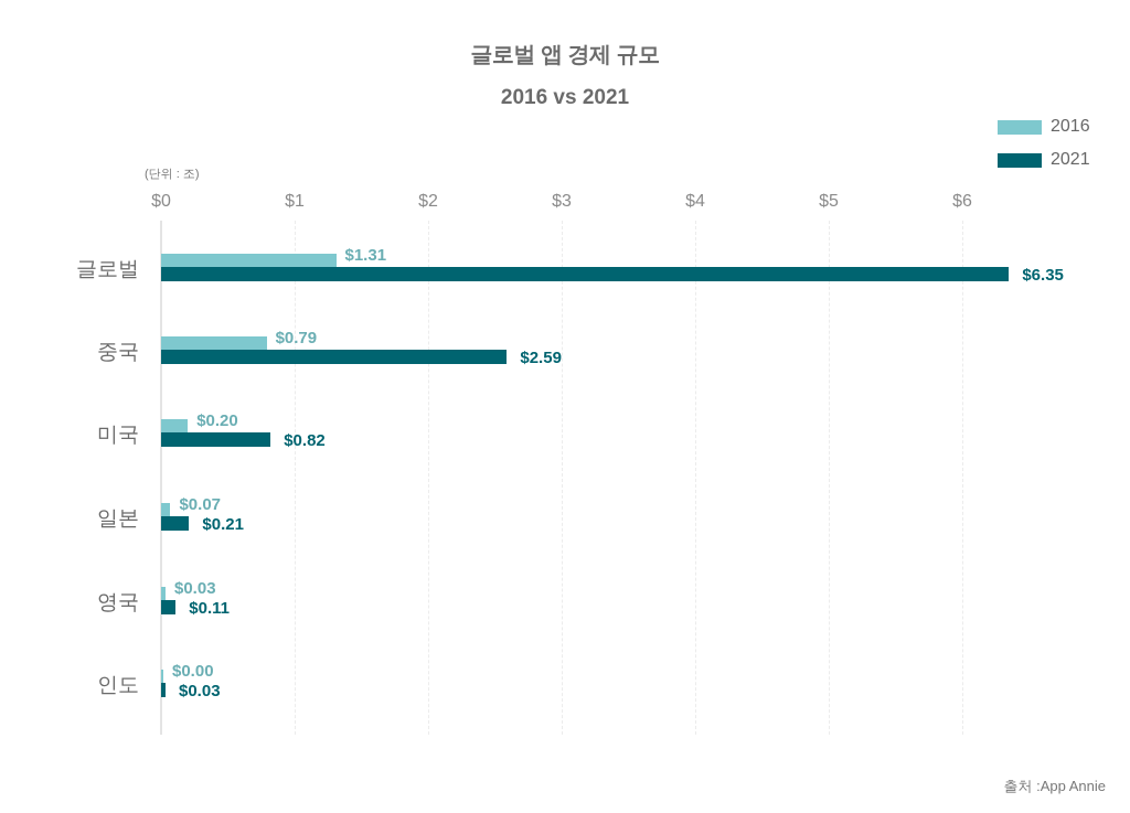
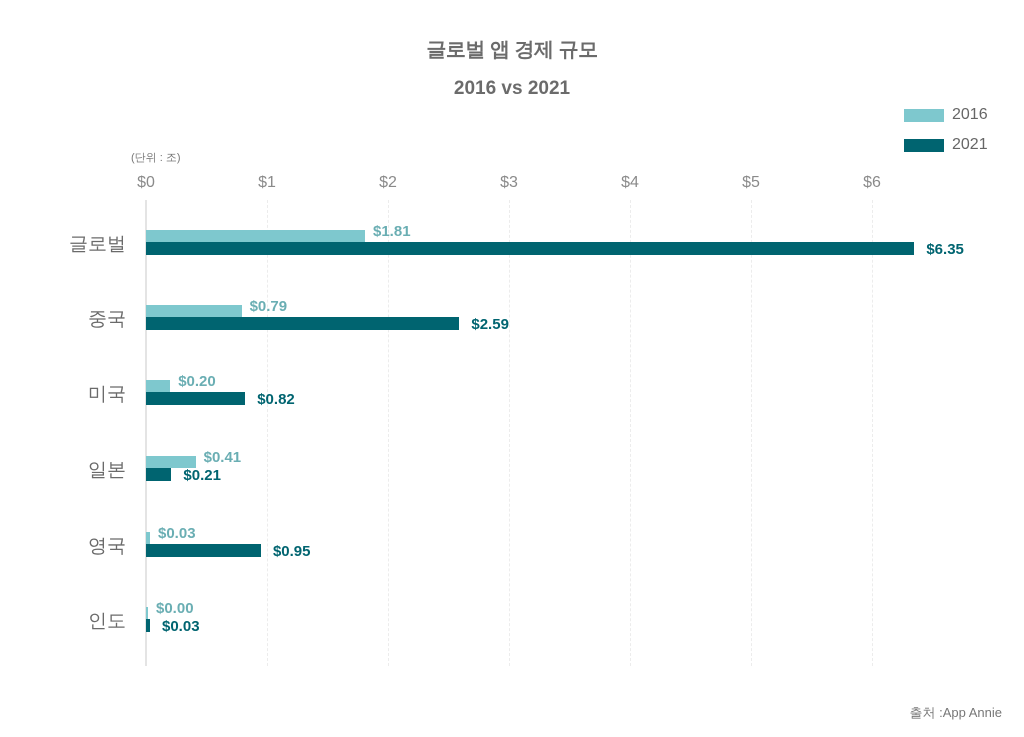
2016/글로벌: $1.31 -> $1.81
2016/일본: $0.07 -> $0.41
2021/영국: $0.11 -> $0.95
